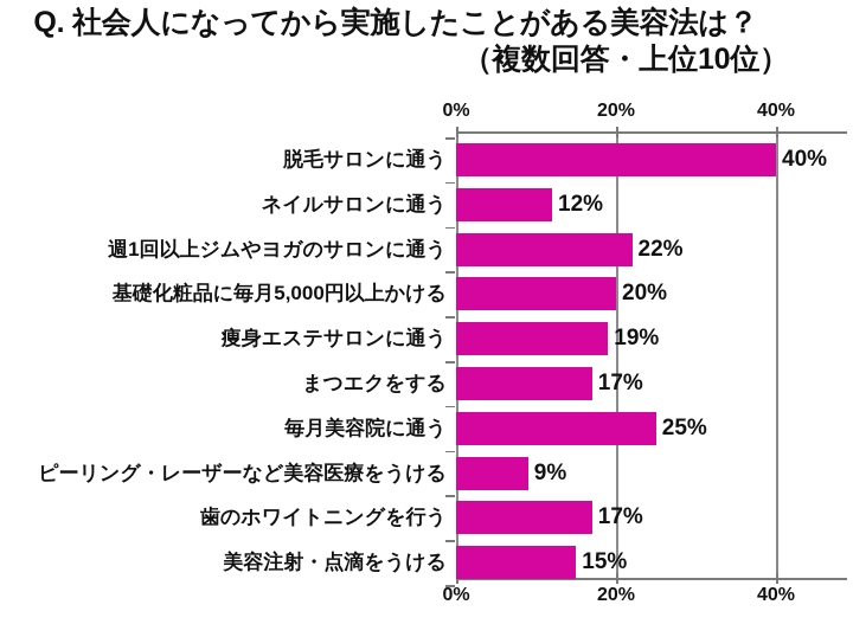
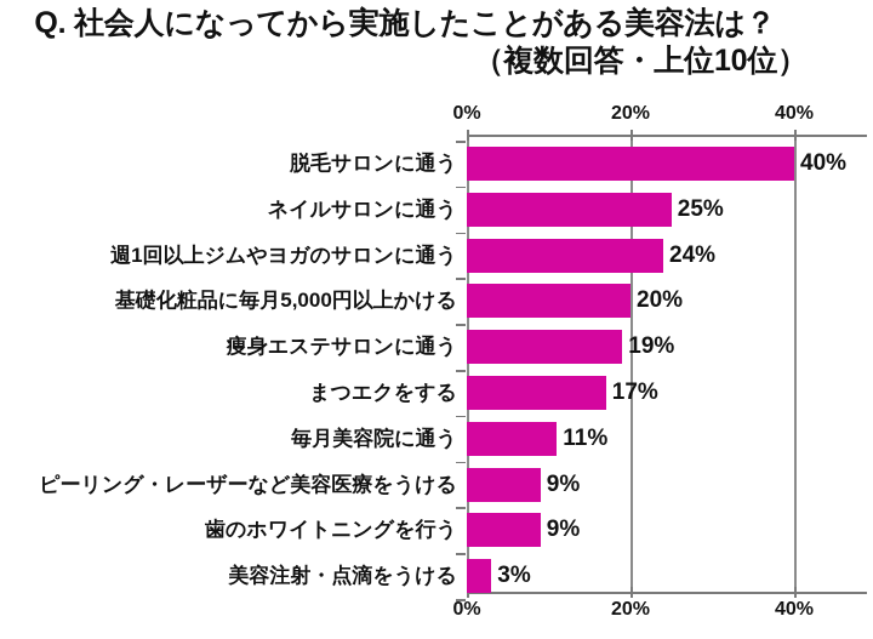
ネイルサロンに通う: 12% -> 25%
週1回以上ジムやヨガのサロンに通う: 22% -> 24%
毎月美容院に通う: 25% -> 11%
歯のホワイトニングを行う: 17% -> 9%
美容注射・点滴をうける: 15% -> 3%
